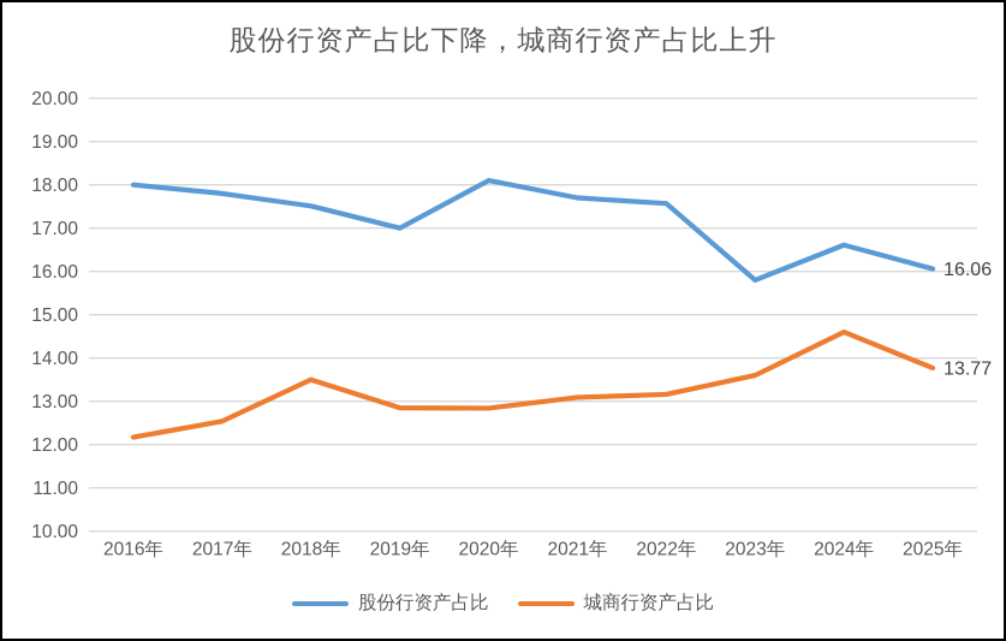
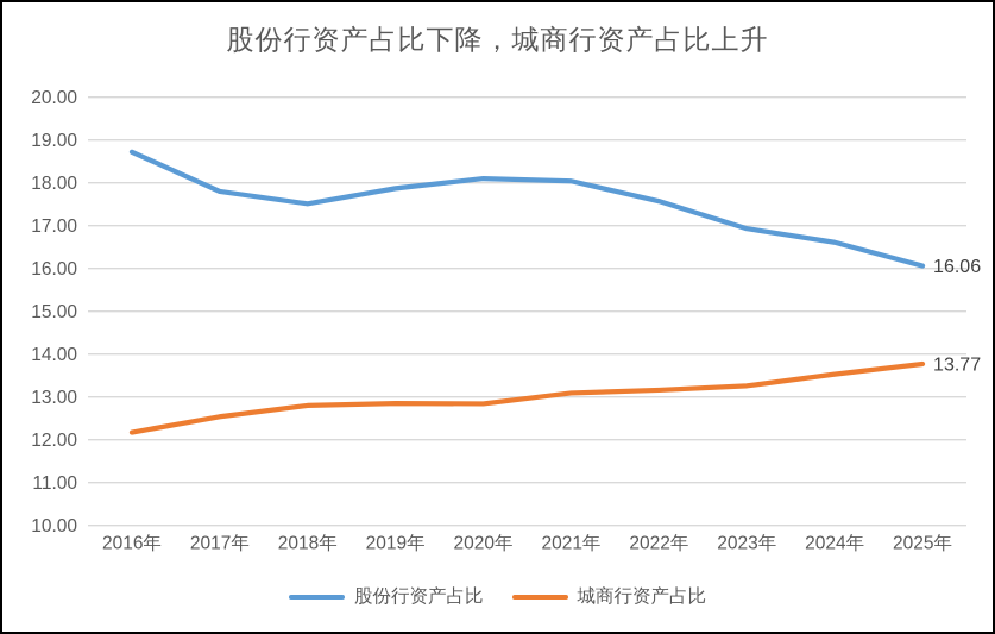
股份行资产占比/2016年: 18.0 -> 18.7
城商行资产占比/2018年: 13.5 -> 12.8
股份行资产占比/2019年: 17.0 -> 17.9
股份行资产占比/2021年: 17.7 -> 18.0
股份行资产占比/2023年: 15.8 -> 16.9
城商行资产占比/2023年: 13.6 -> 13.3
城商行资产占比/2024年: 14.6 -> 13.5
